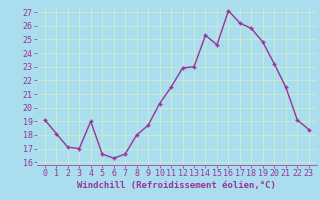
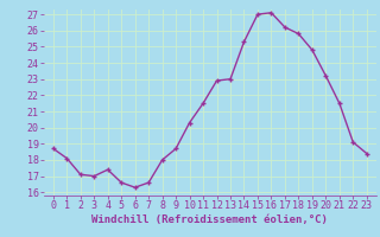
0: 19.1 -> 18.7
4: 19.0 -> 17.4
15: 24.6 -> 27.0
